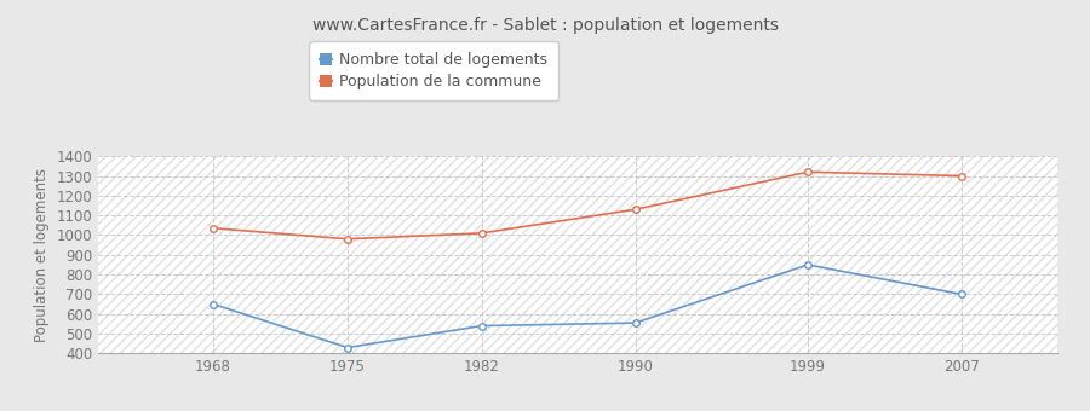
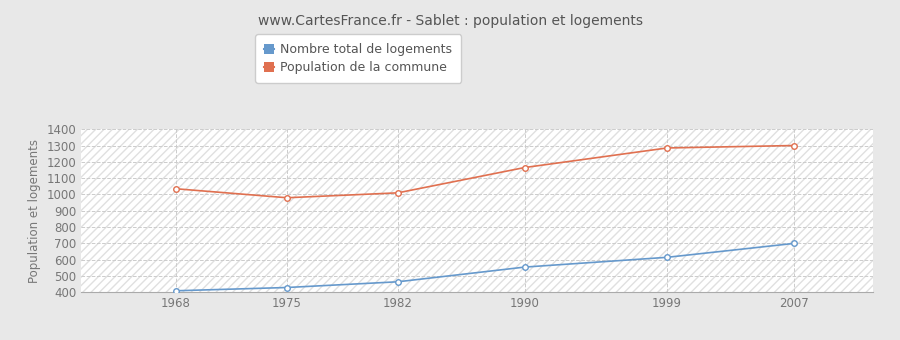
Nombre total de logements/1968: 650 -> 410
Nombre total de logements/1982: 540 -> 460
Population de la commune/1990: 1130 -> 1160
Nombre total de logements/1999: 850 -> 620
Population de la commune/1999: 1320 -> 1280
